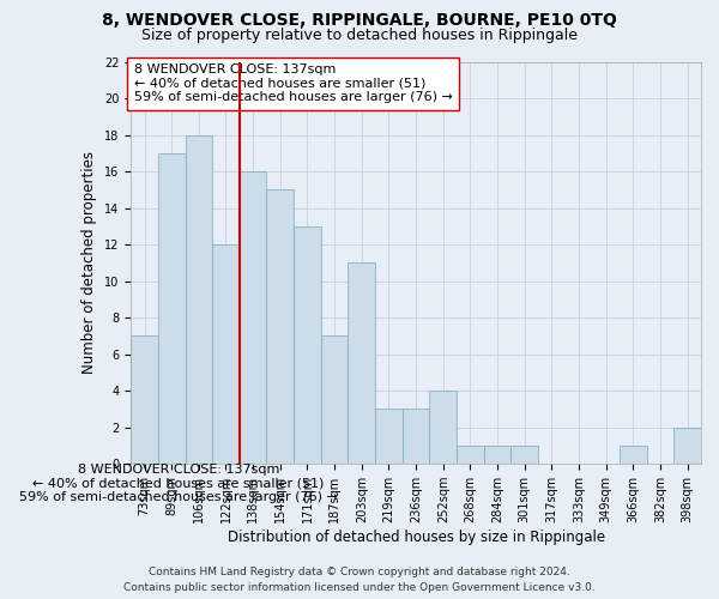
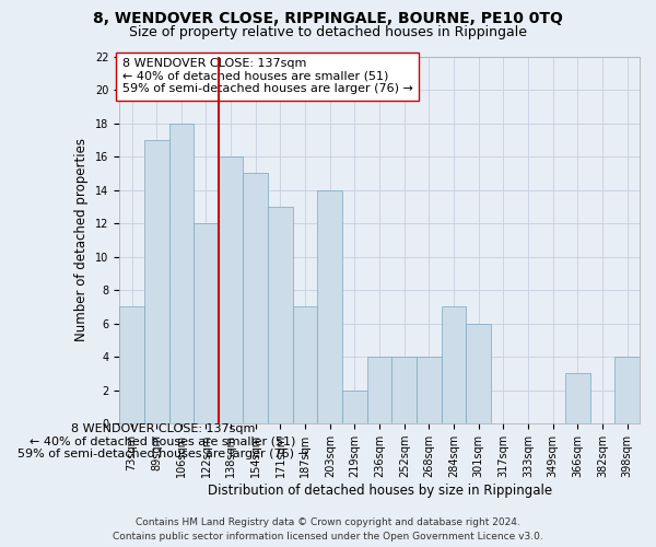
203sqm: 11 -> 14
219sqm: 3 -> 2
236sqm: 3 -> 4
268sqm: 1 -> 4
284sqm: 1 -> 7
301sqm: 1 -> 6
366sqm: 1 -> 3
398sqm: 2 -> 4
